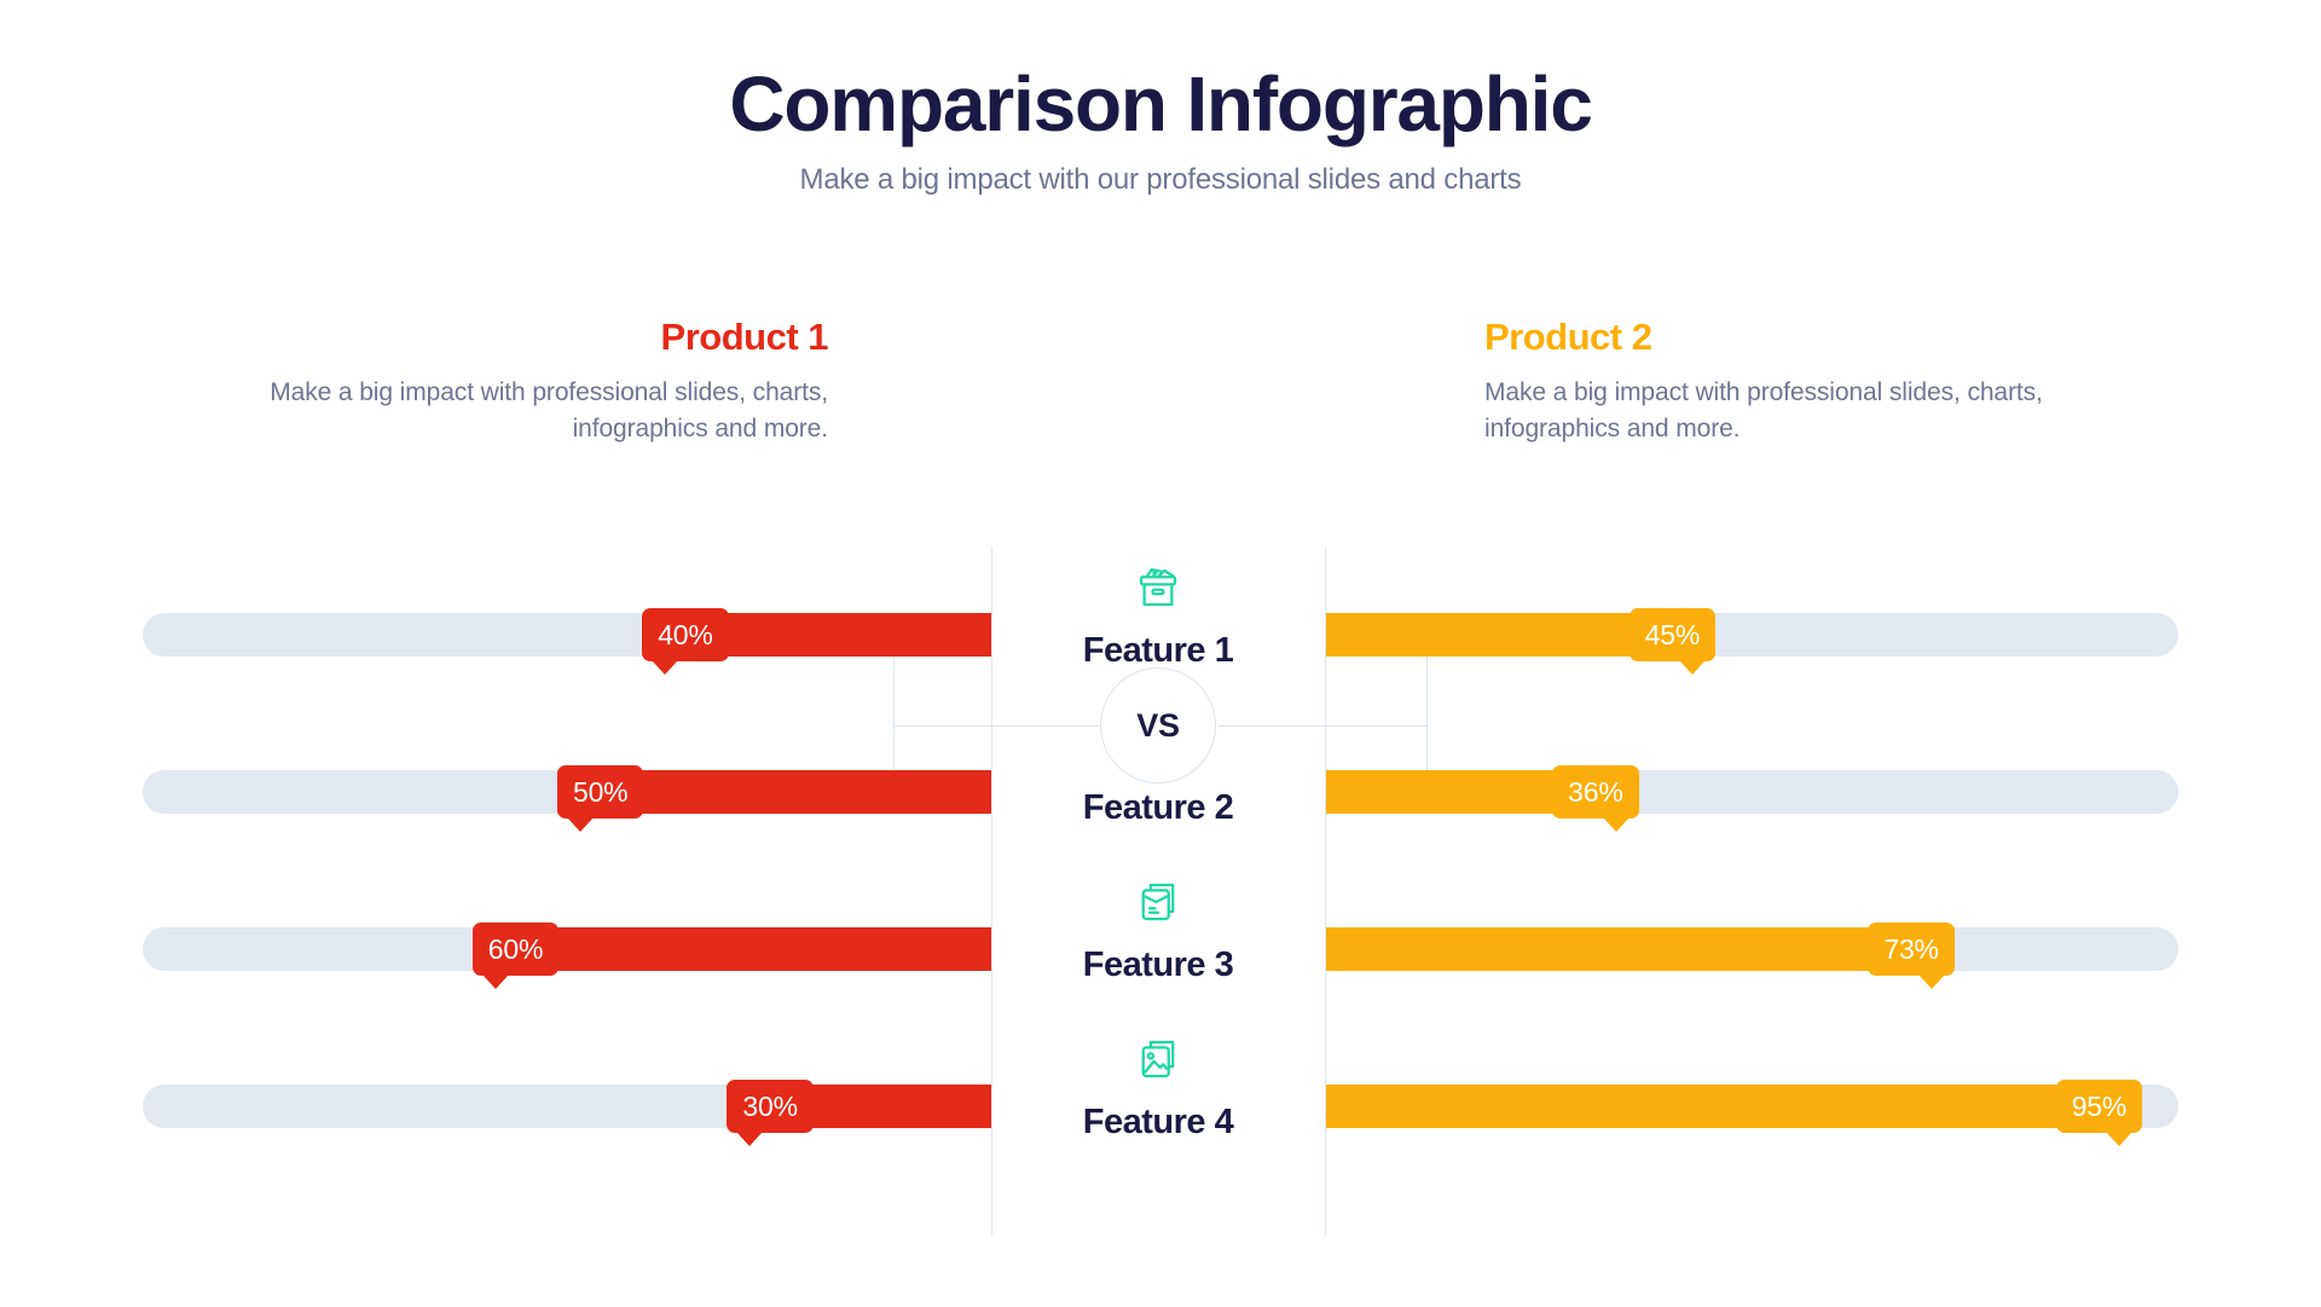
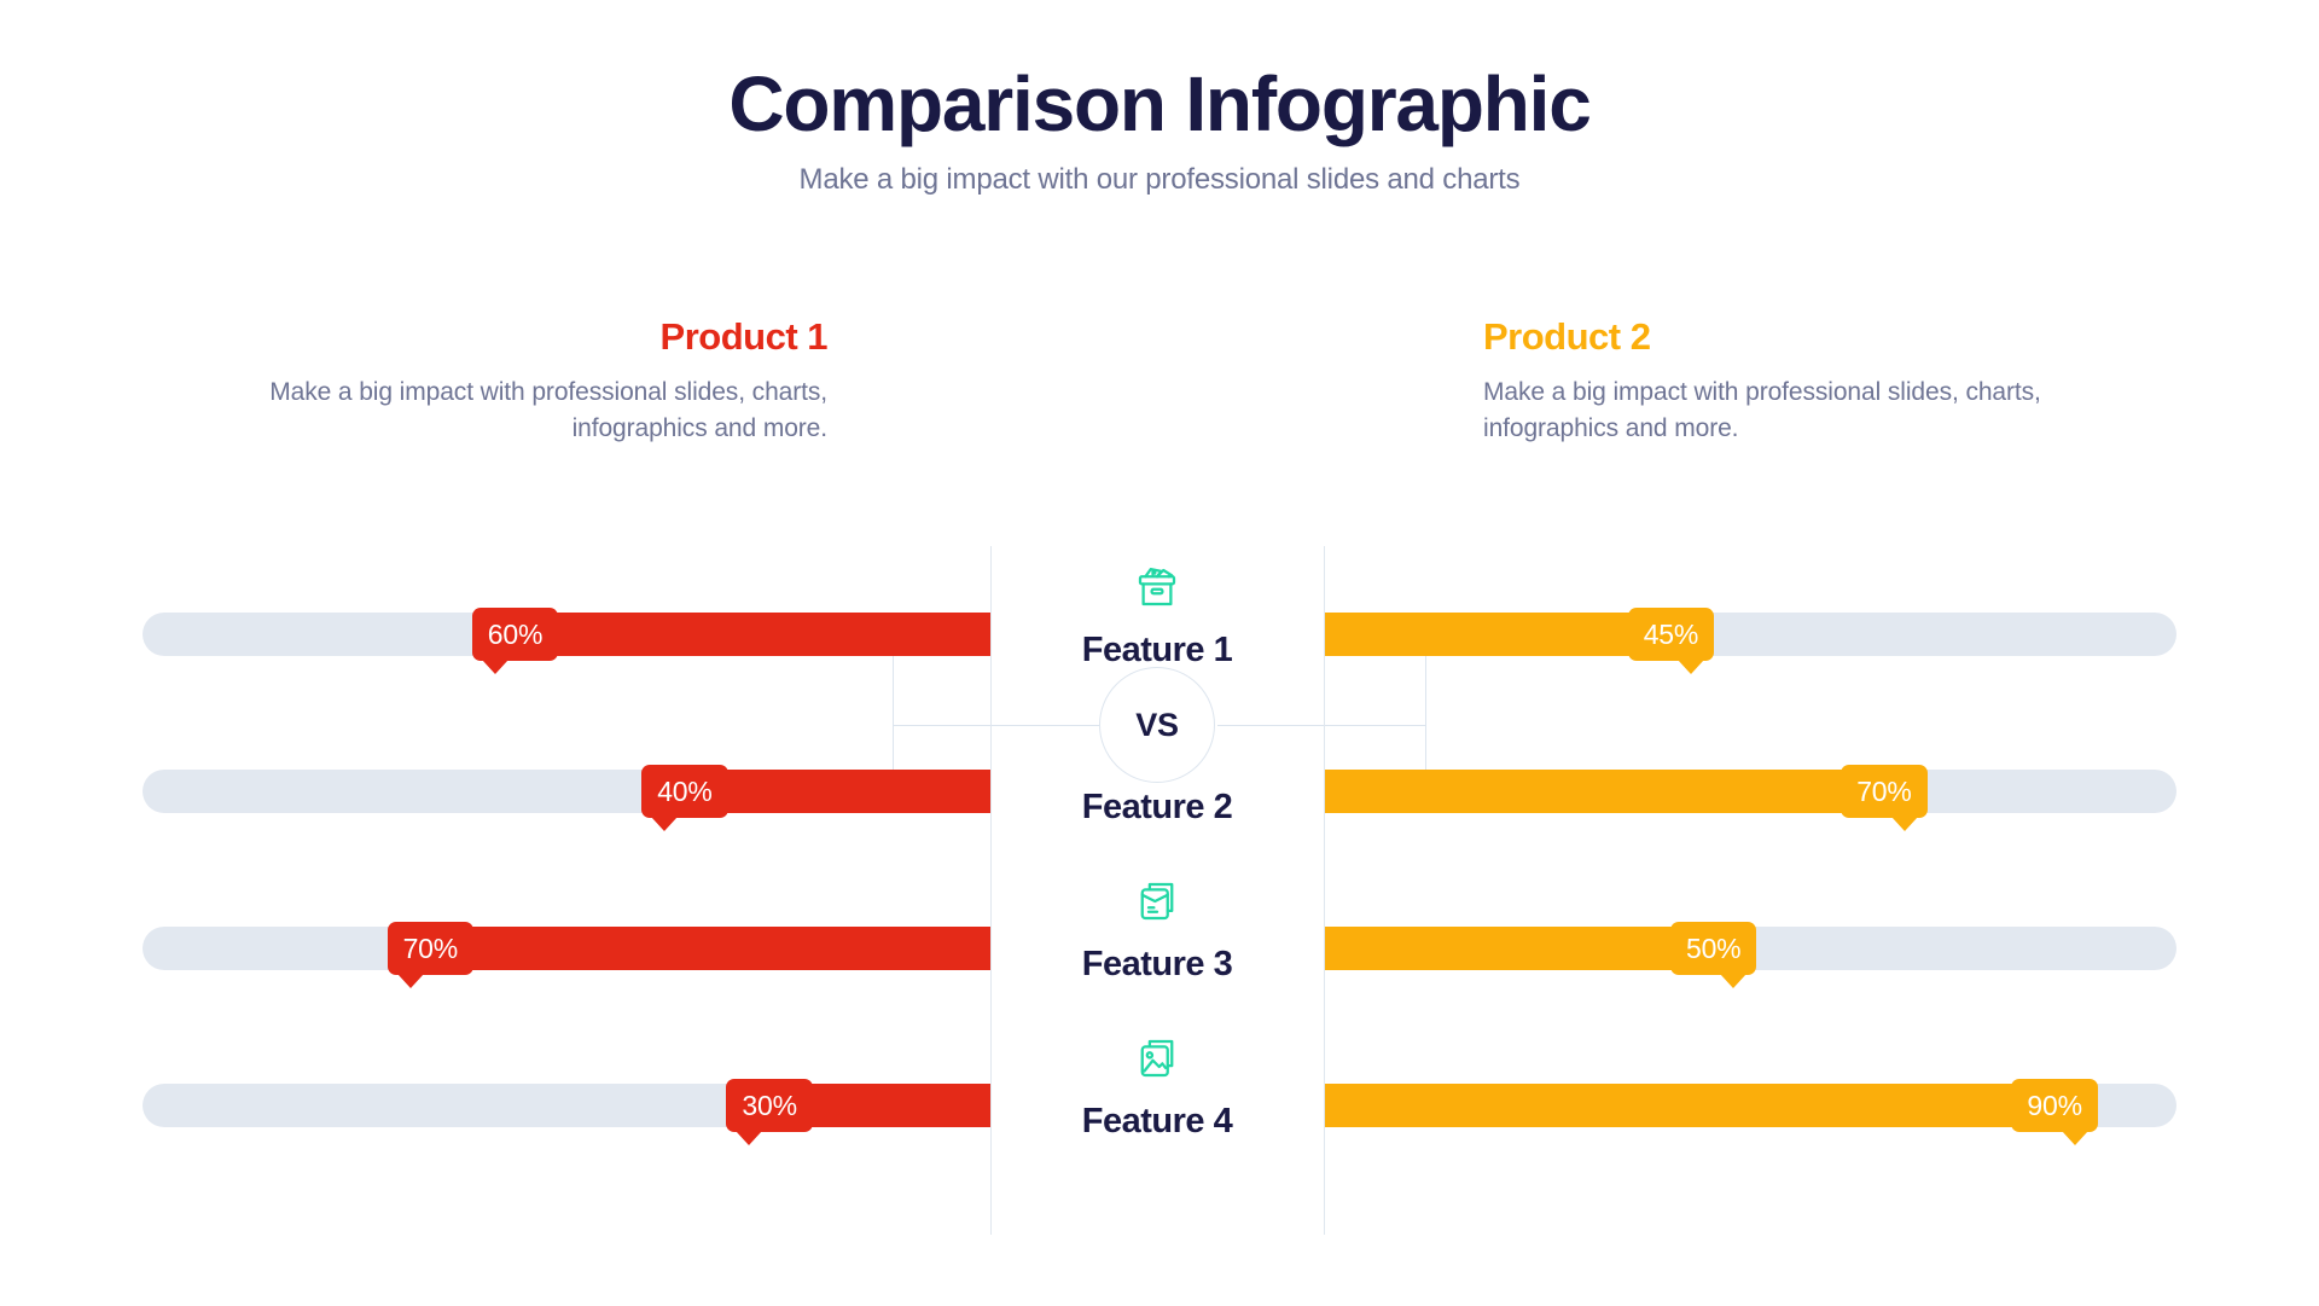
Product 1/Feature 1: 40% -> 60%
Product 1/Feature 2: 50% -> 40%
Product 2/Feature 2: 36% -> 70%
Product 1/Feature 3: 60% -> 70%
Product 2/Feature 3: 73% -> 50%
Product 2/Feature 4: 95% -> 90%
